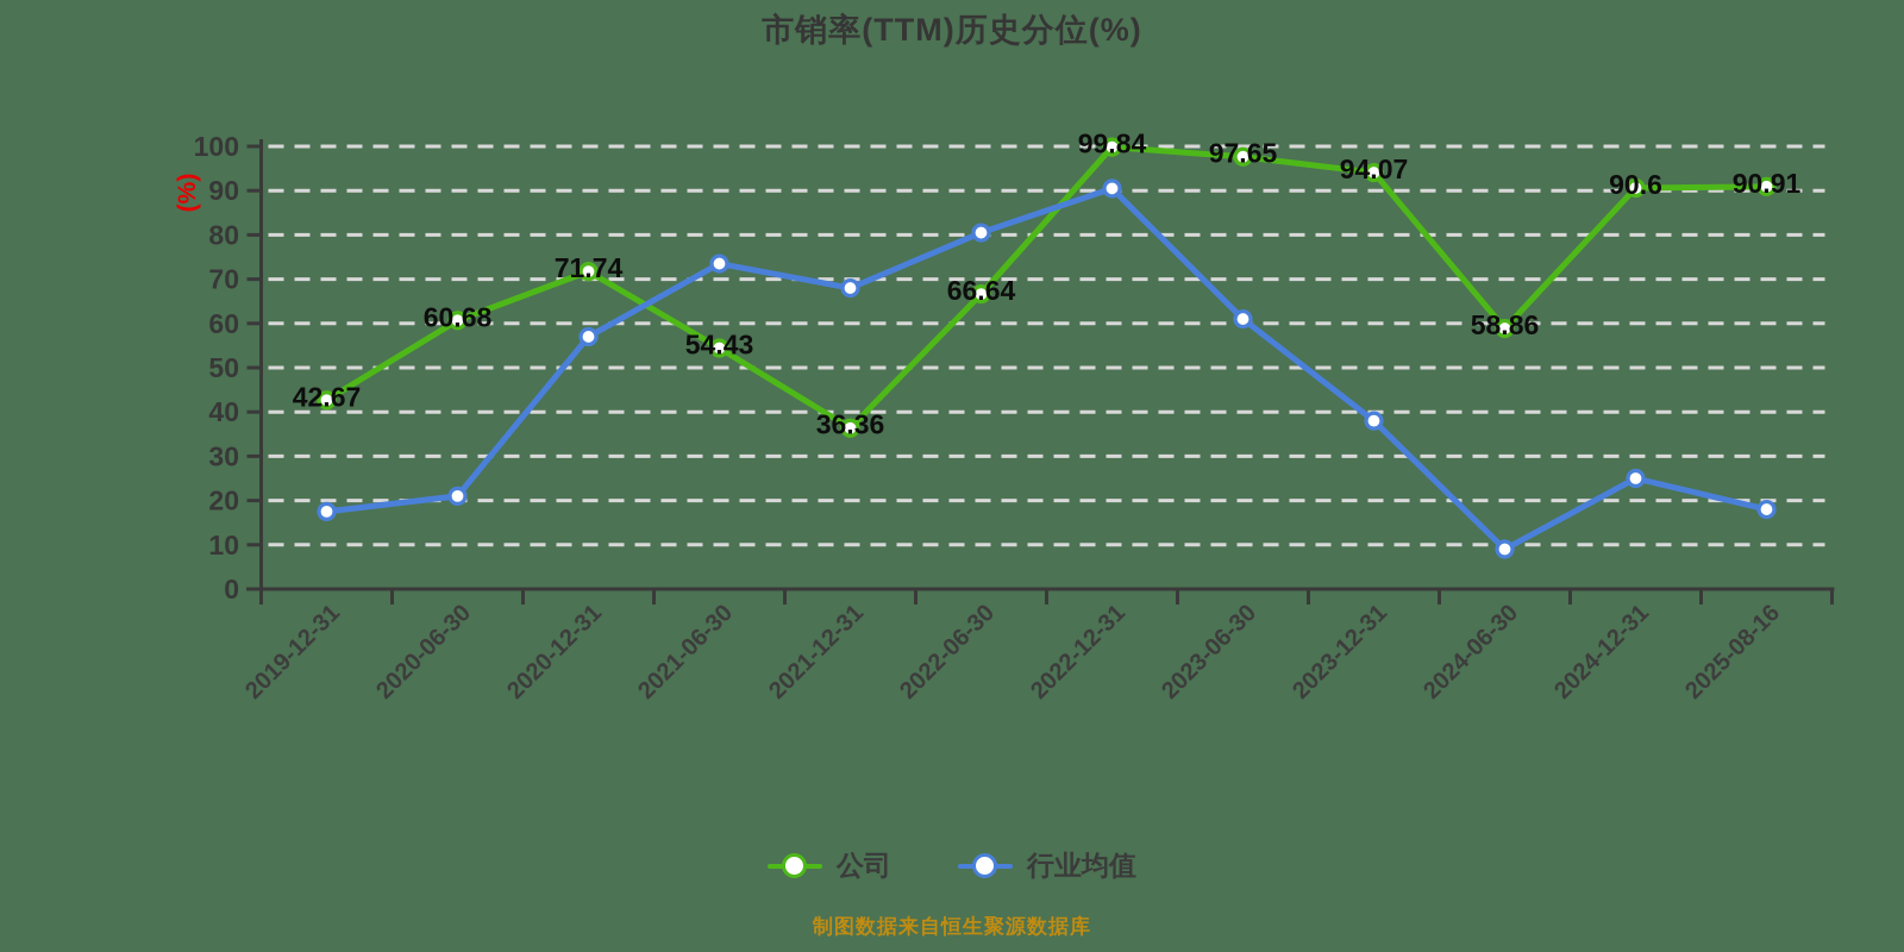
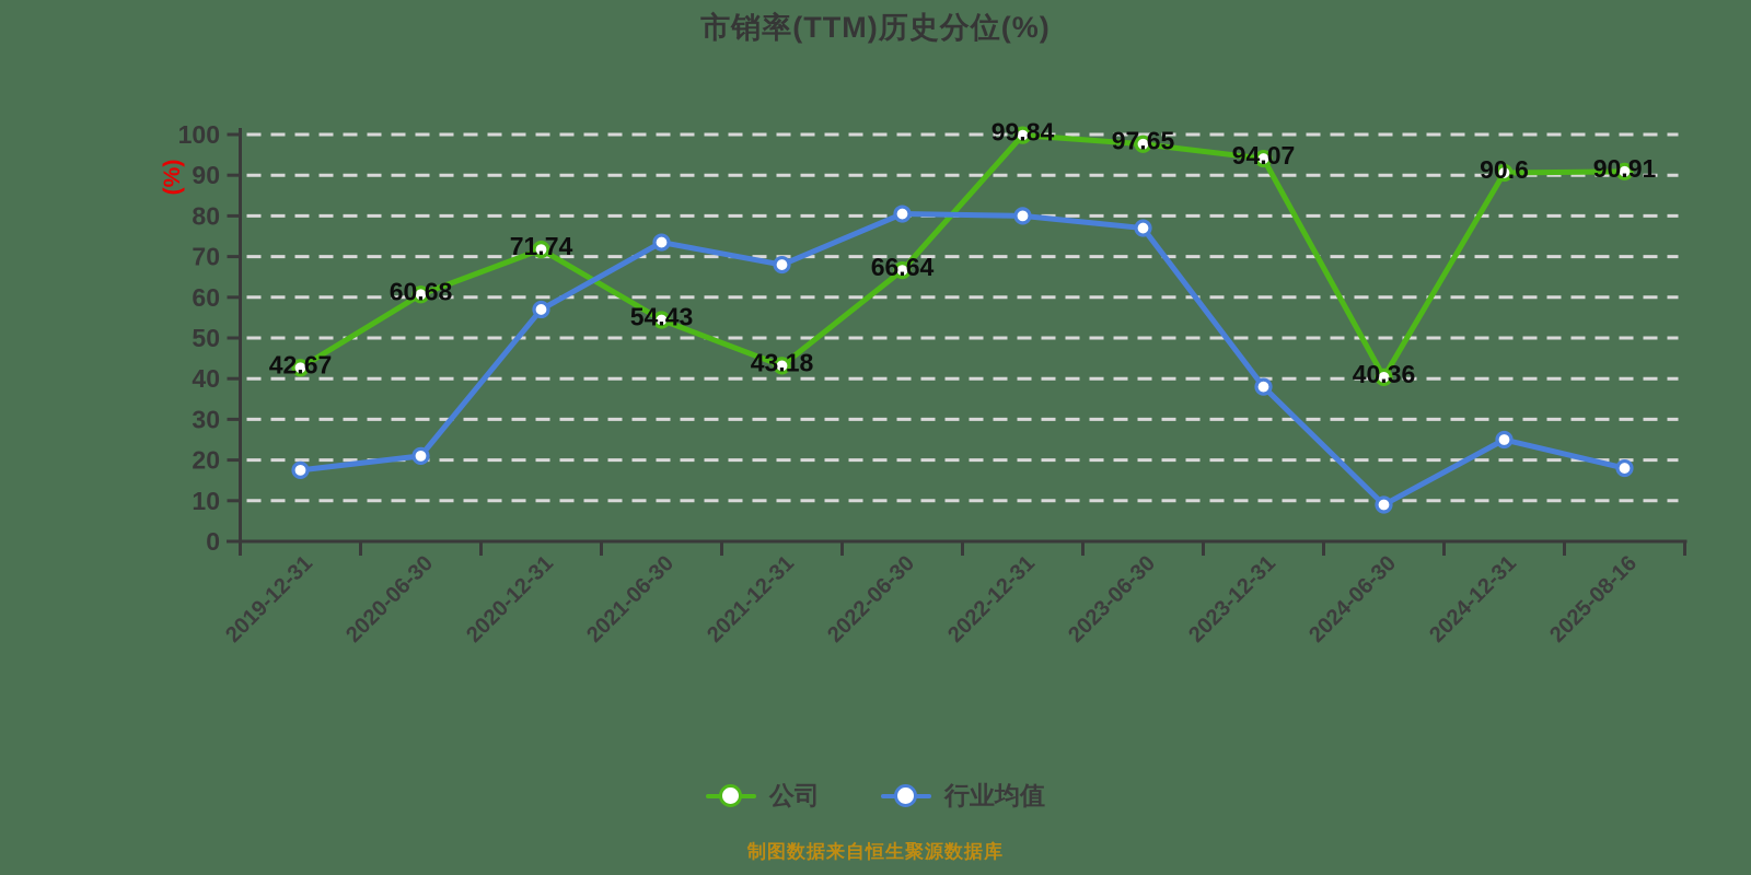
公司/2021-12-31: 36.36 -> 43.18
行业均值/2022-12-31: 90 -> 80
行业均值/2023-06-30: 61 -> 77
公司/2024-06-30: 58.86 -> 40.36
